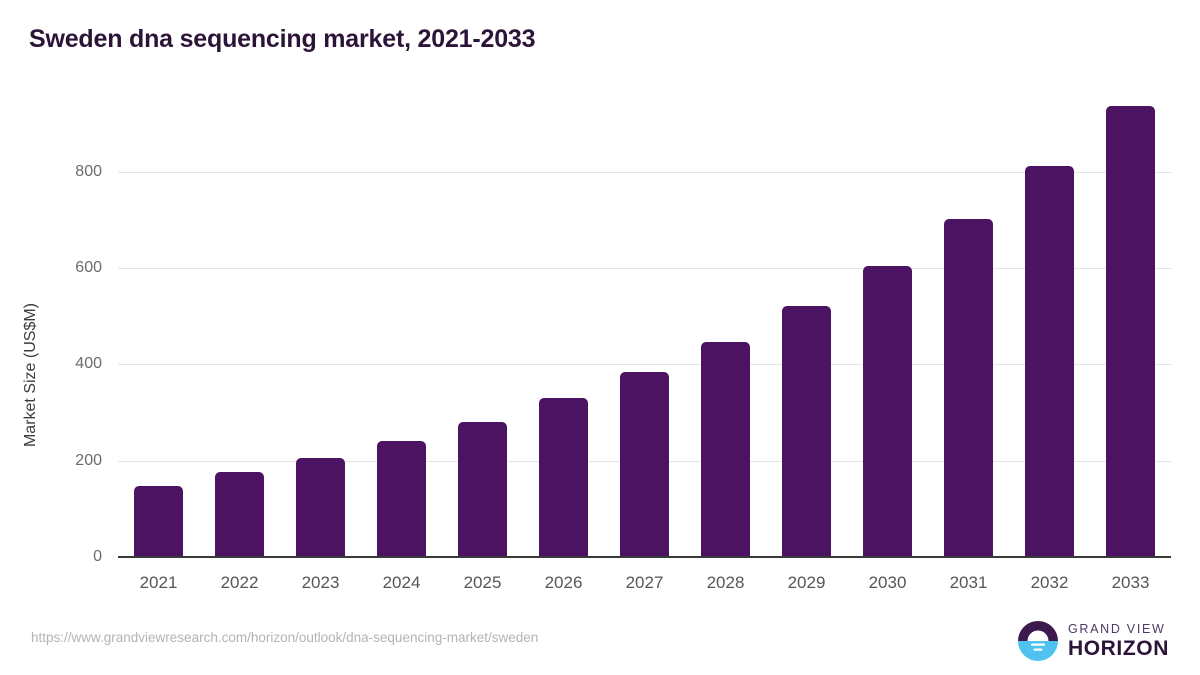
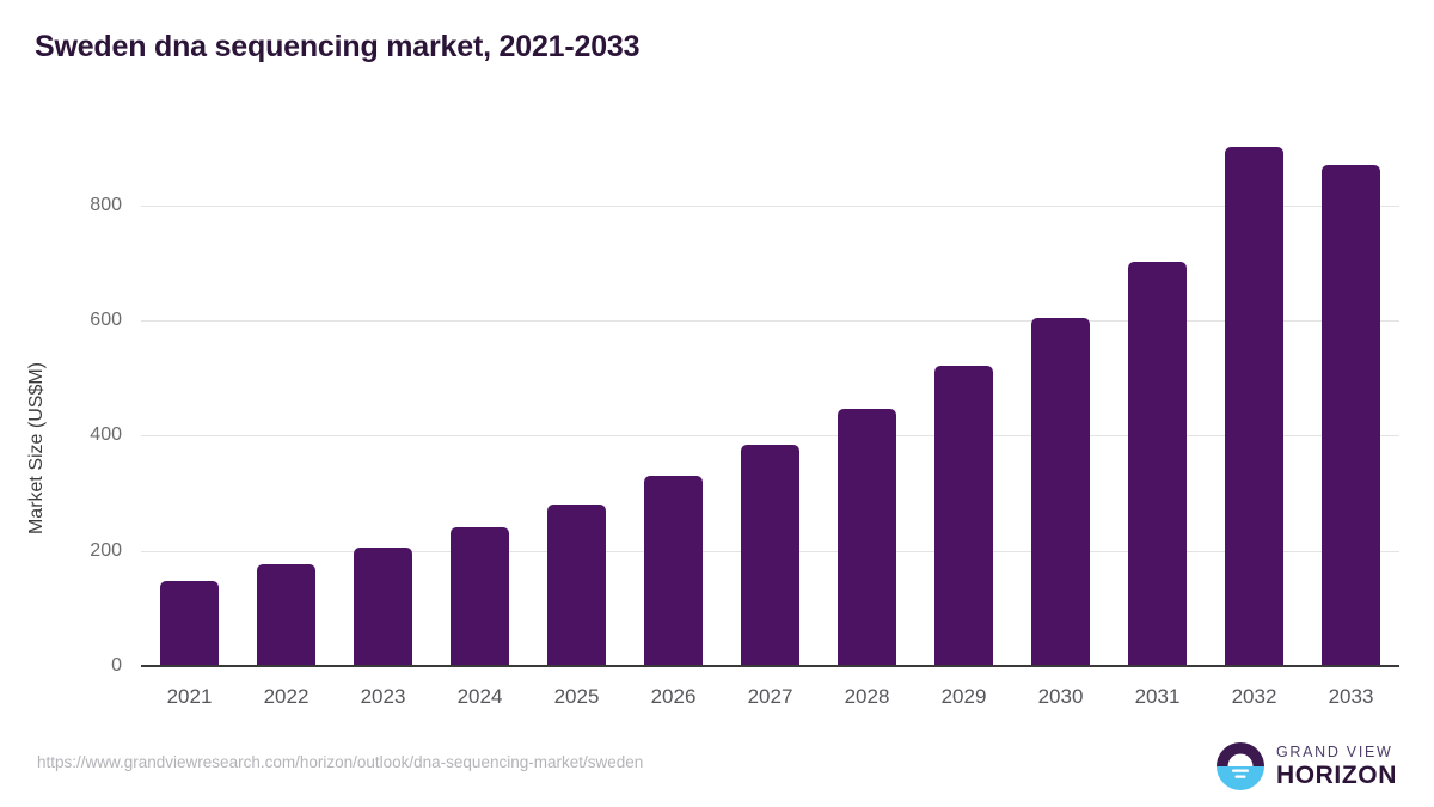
2032: 810 -> 900
2033: 940 -> 870
